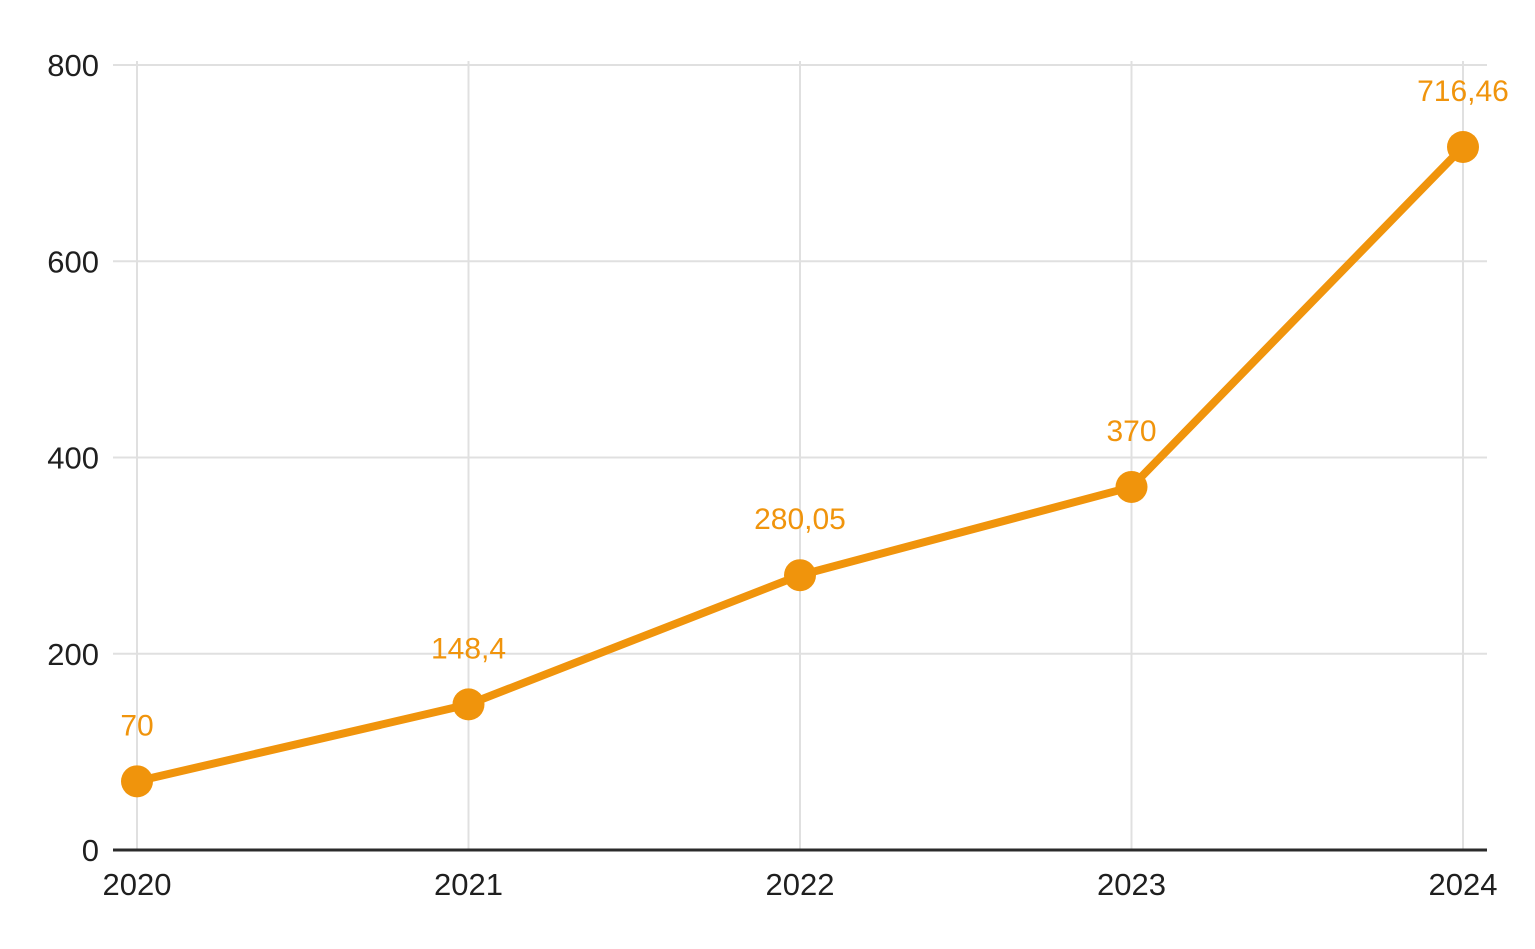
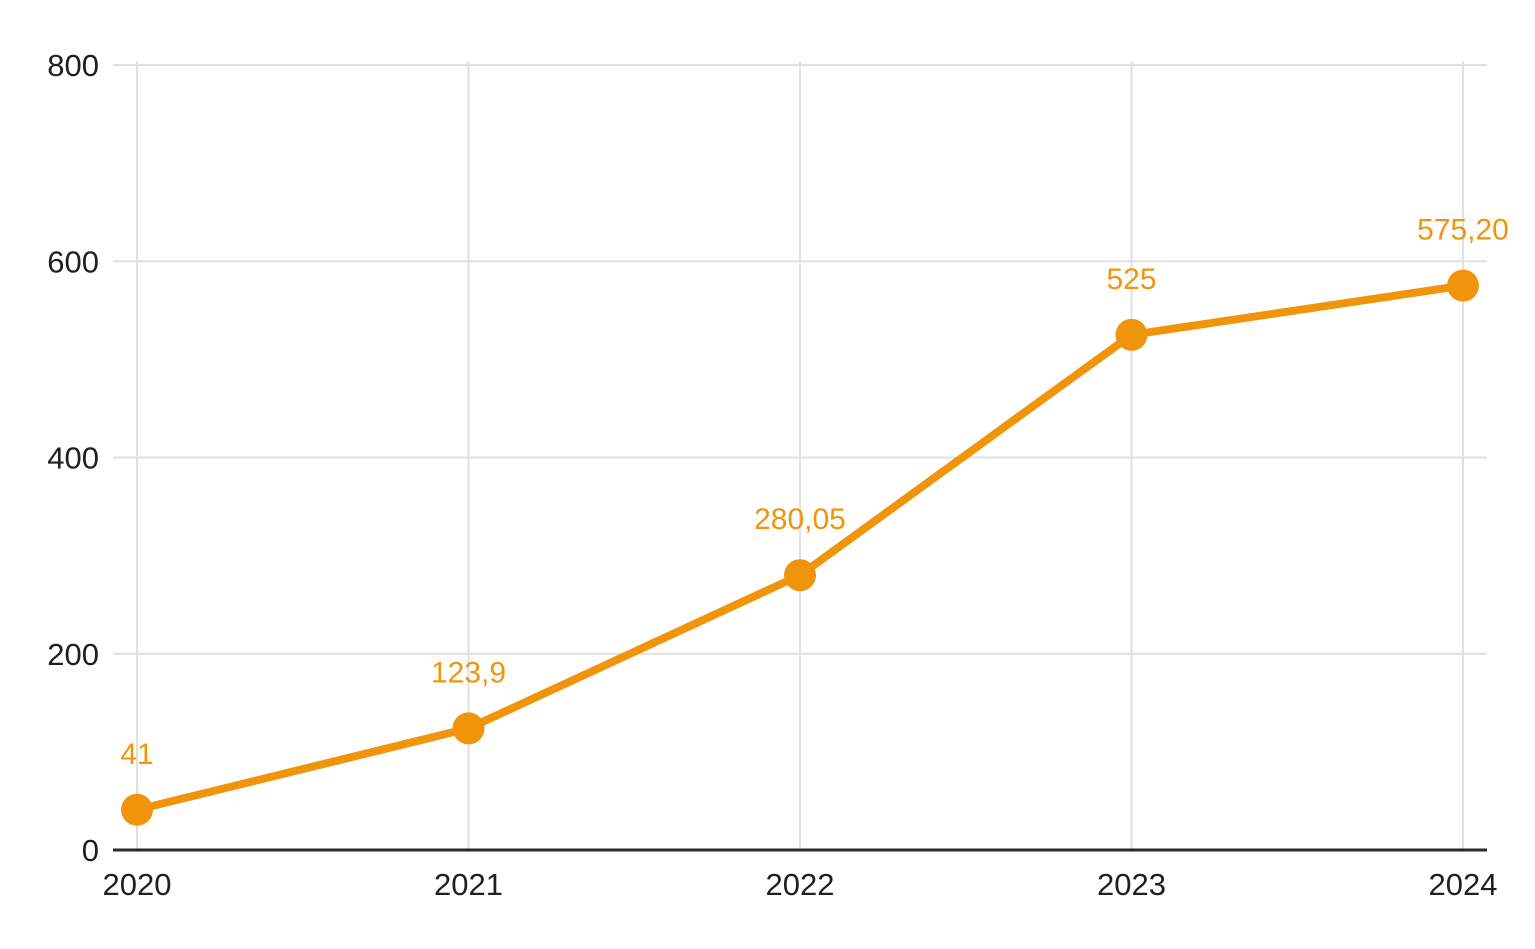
2020: 70 -> 41
2021: 148,4 -> 123,9
2023: 370 -> 525
2024: 716,46 -> 575,20
